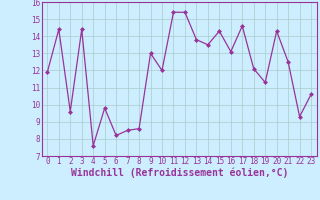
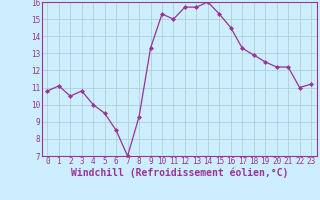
0: 11.9 -> 10.8
1: 14.4 -> 11.1
2: 9.6 -> 10.5
3: 14.4 -> 10.8
4: 7.6 -> 10.0
5: 9.8 -> 9.5
6: 8.2 -> 8.5
7: 8.5 -> 7.0
8: 8.6 -> 9.3
9: 13.0 -> 13.3
10: 12.0 -> 15.3
11: 15.4 -> 15.0
12: 15.4 -> 15.7
13: 13.8 -> 15.7
14: 13.5 -> 16.0
15: 14.3 -> 15.3
16: 13.1 -> 14.5
17: 14.6 -> 13.3
18: 12.1 -> 12.9
19: 11.3 -> 12.5
20: 14.3 -> 12.2
21: 12.5 -> 12.2
22: 9.3 -> 11.0
23: 10.6 -> 11.2
